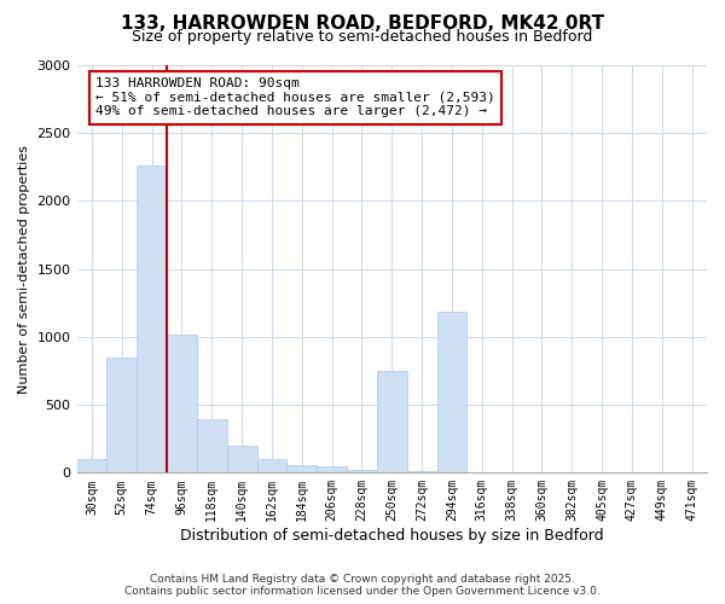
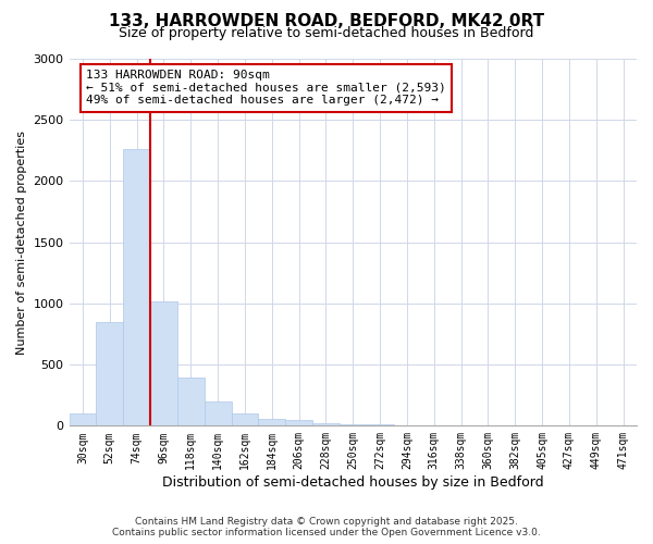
250sqm: 750 -> 10
294sqm: 1190 -> 0
